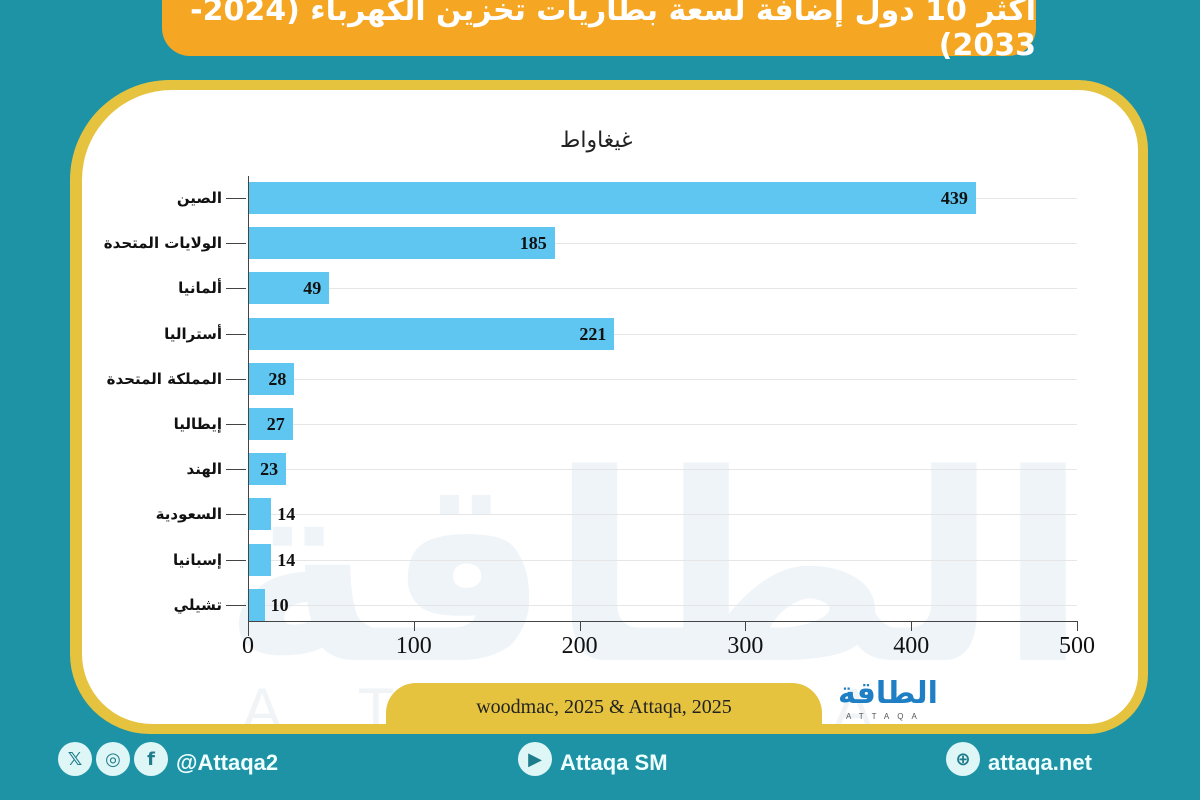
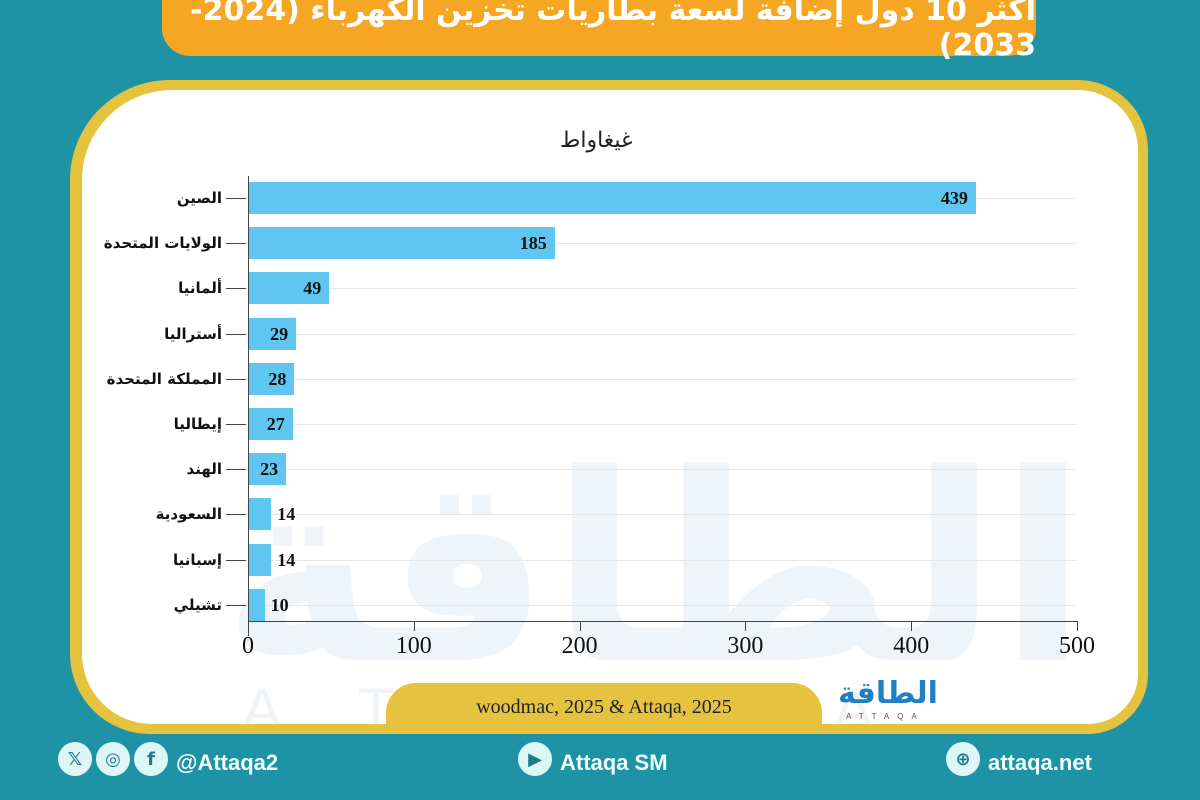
أستراليا: 221 -> 29
